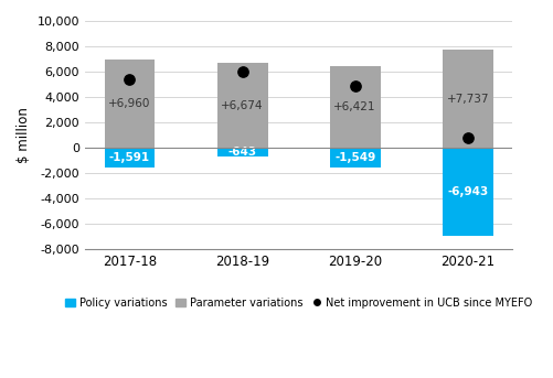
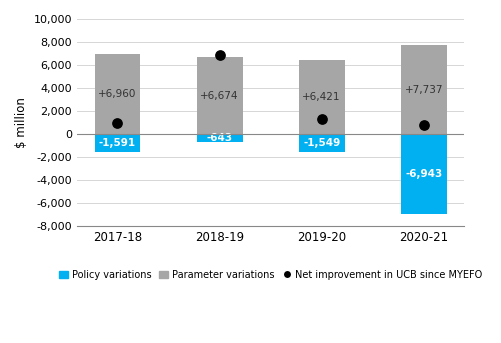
Net improvement in UCB since MYEFO/2017-18: 5,400 -> 1,000
Net improvement in UCB since MYEFO/2018-19: 6,000 -> 6,900
Net improvement in UCB since MYEFO/2019-20: 4,900 -> 1,300
